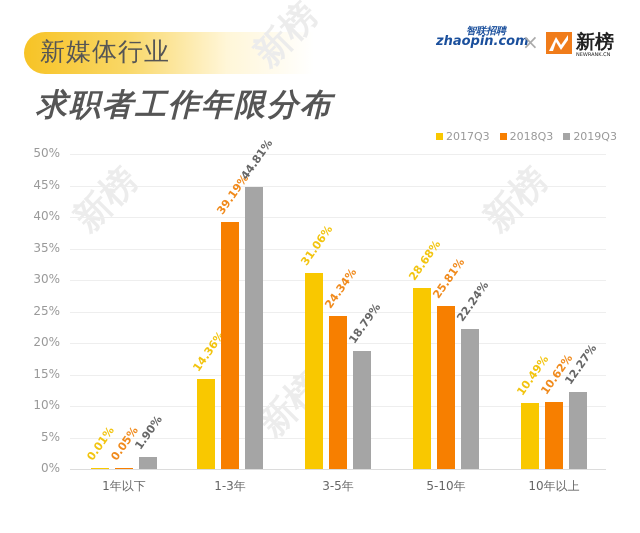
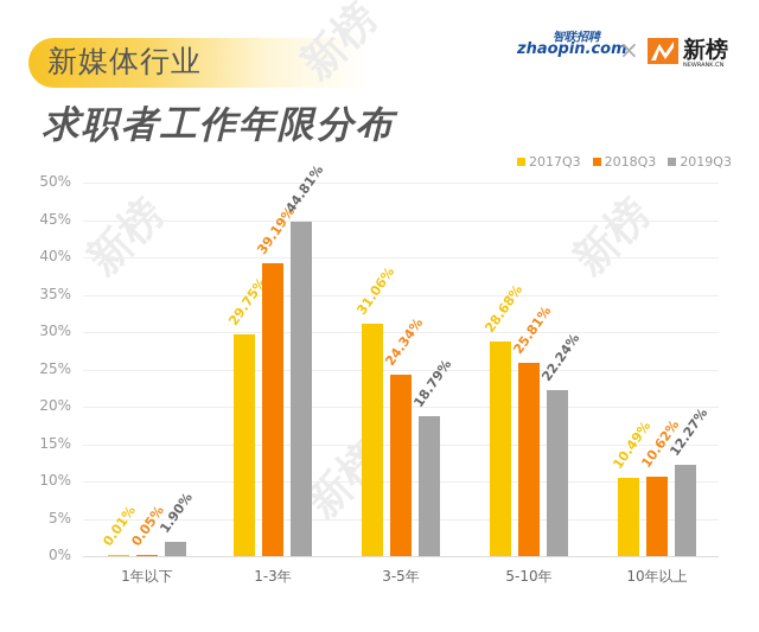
2017Q3/1-3年: 14.36% -> 29.75%
